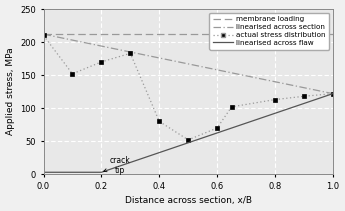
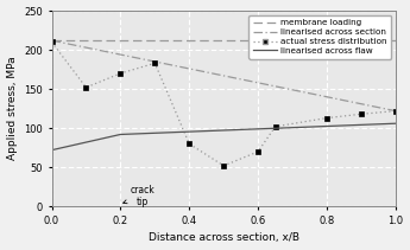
linearised across flaw/0.0: 3 -> 72
linearised across flaw/0.2: 3 -> 92
linearised across flaw/1.0: 122 -> 106
